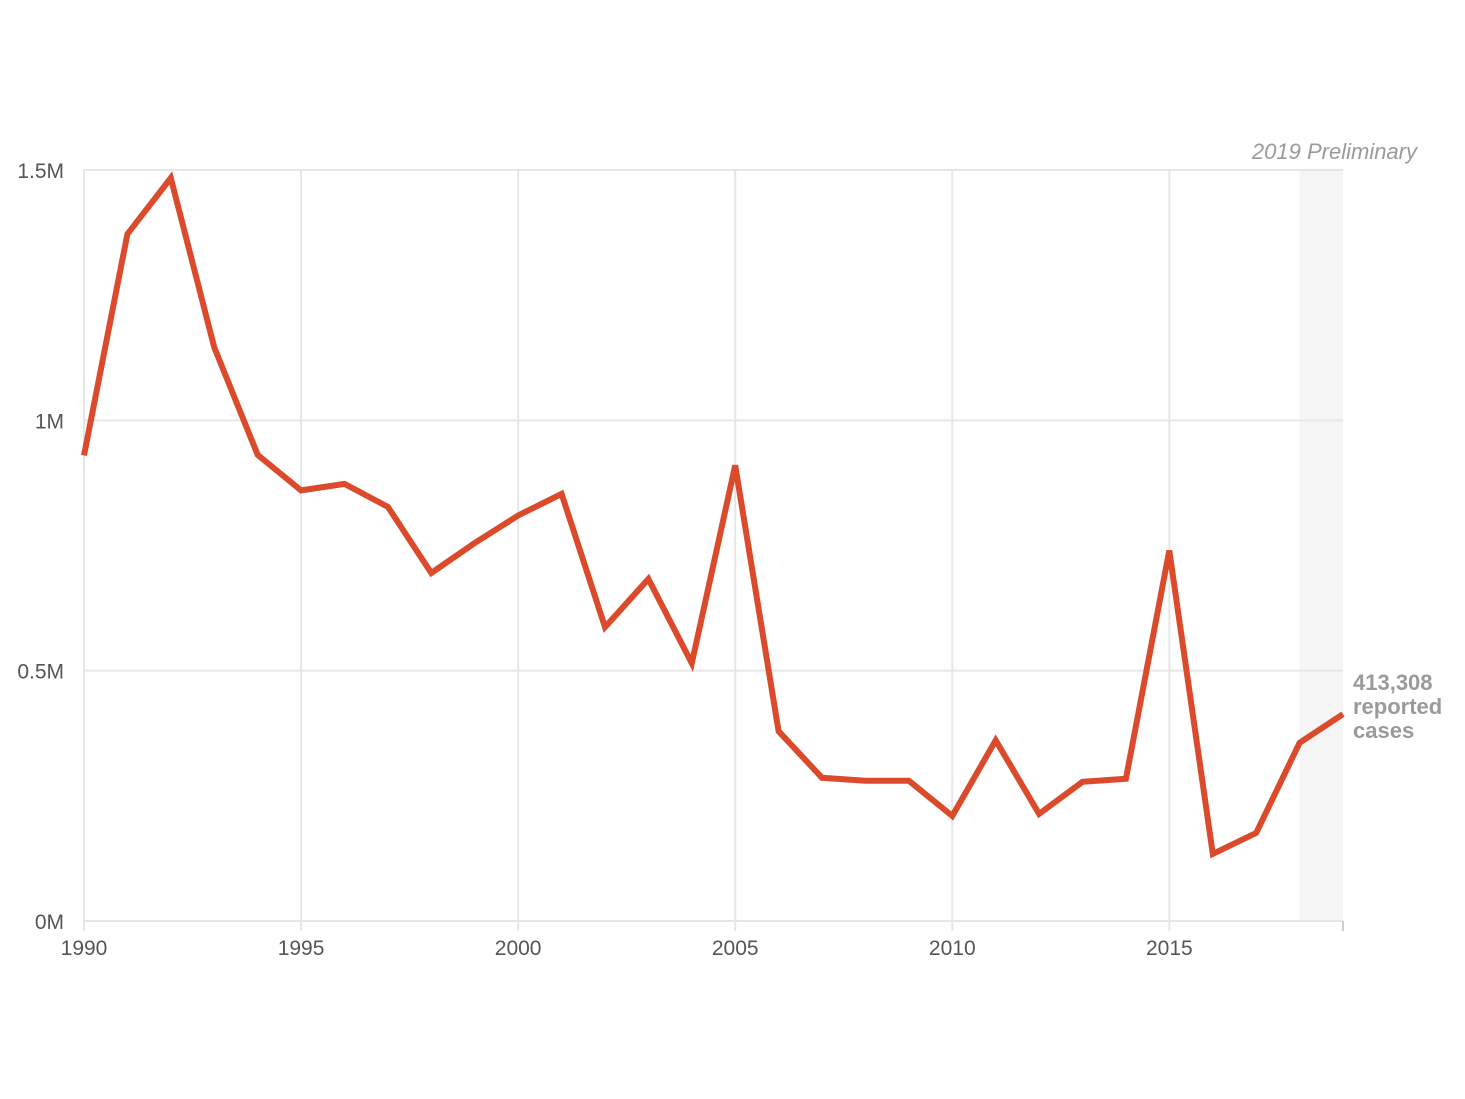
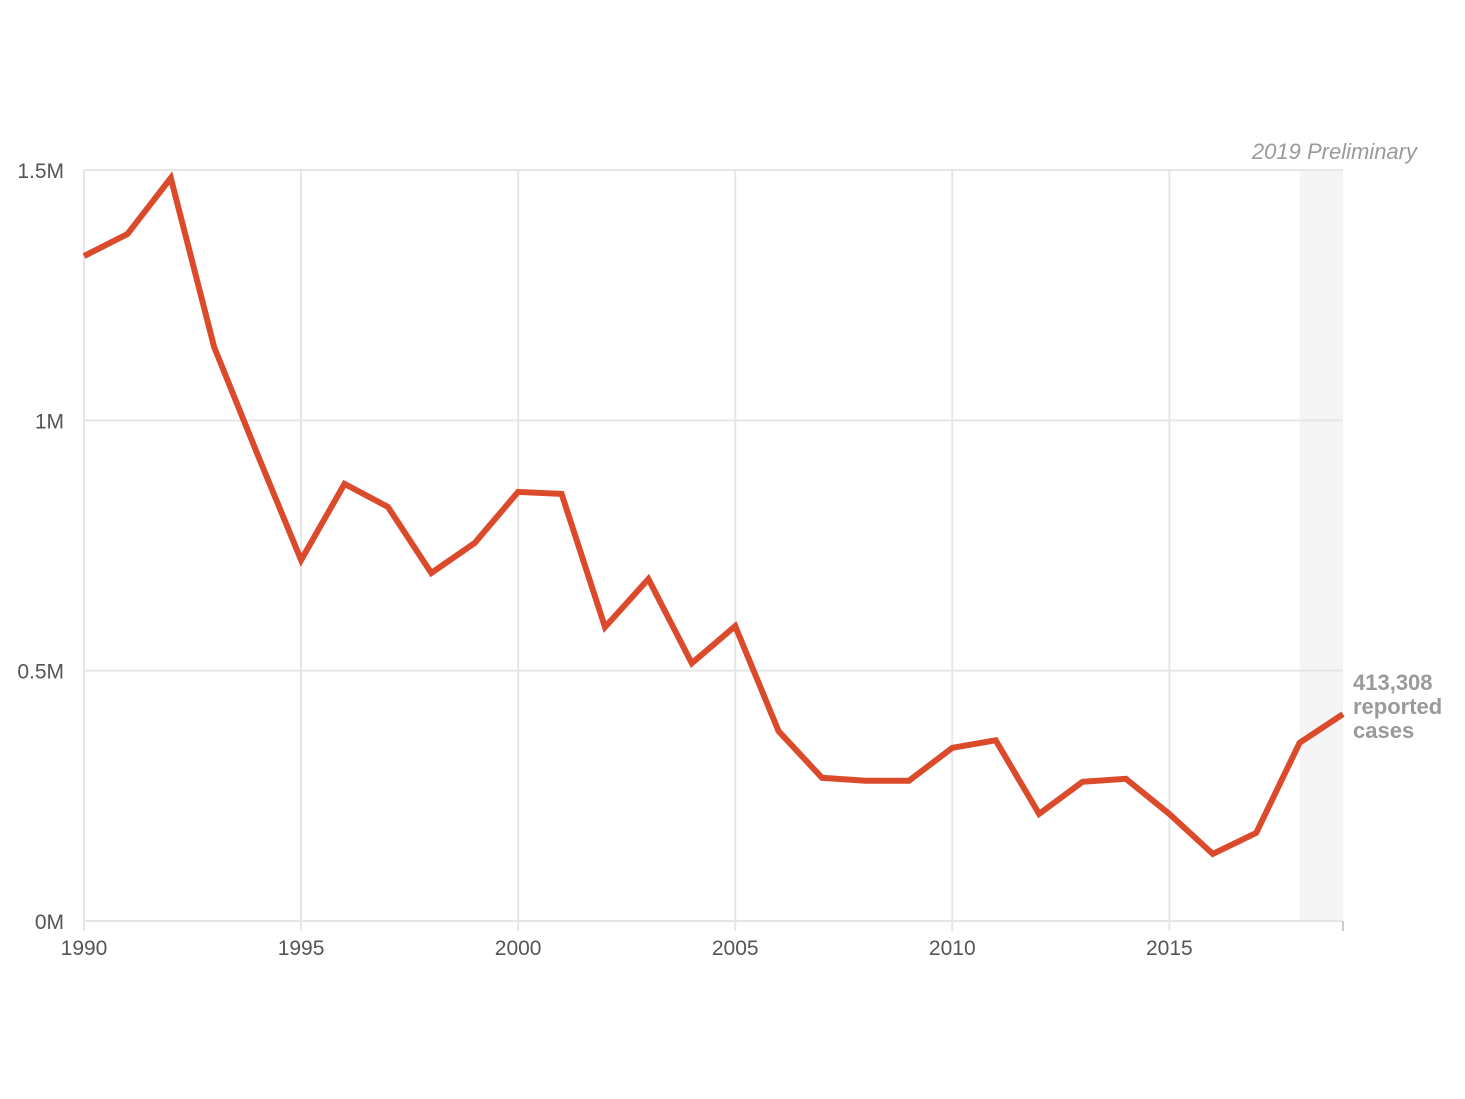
1990: 0.93M -> 1.33M
1995: 0.86M -> 0.72M
2000: 0.81M -> 0.86M
2005: 0.91M -> 0.59M
2010: 0.21M -> 0.35M
2015: 0.74M -> 0.21M
